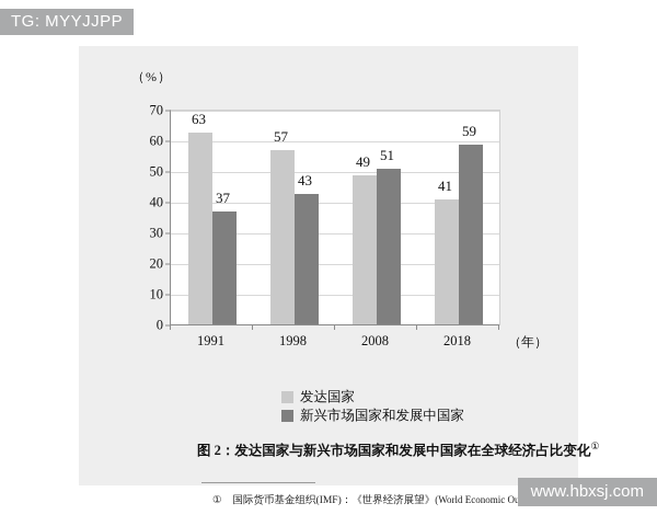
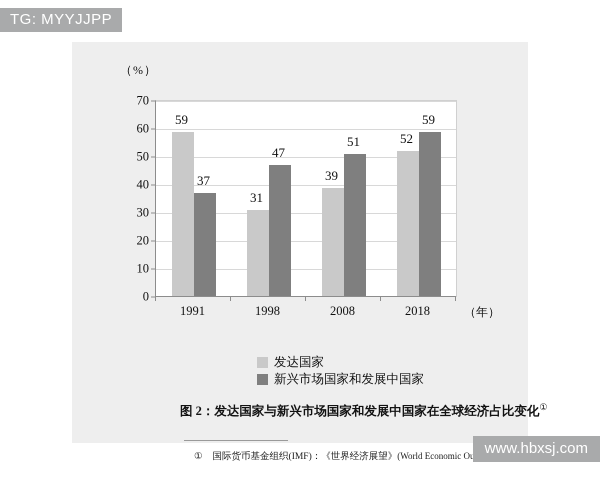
发达国家/1991: 63 -> 59
发达国家/1998: 57 -> 31
新兴市场国家和发展中国家/1998: 43 -> 47
发达国家/2008: 49 -> 39
发达国家/2018: 41 -> 52
